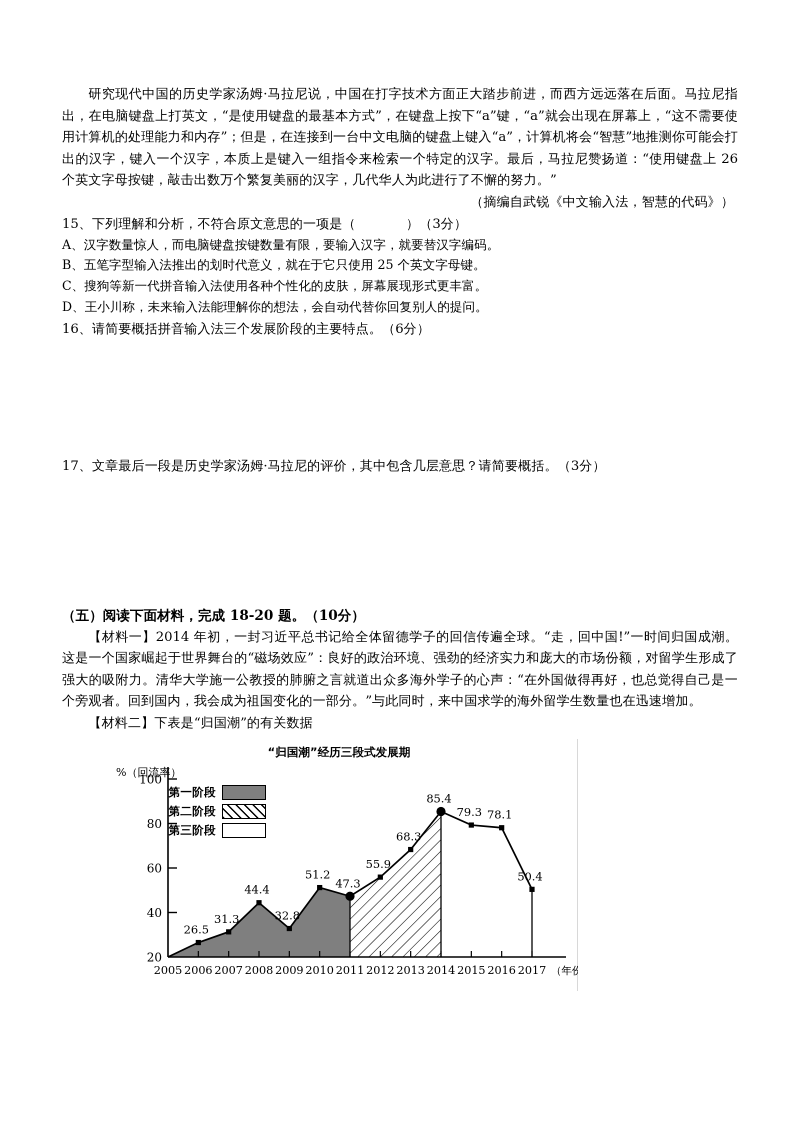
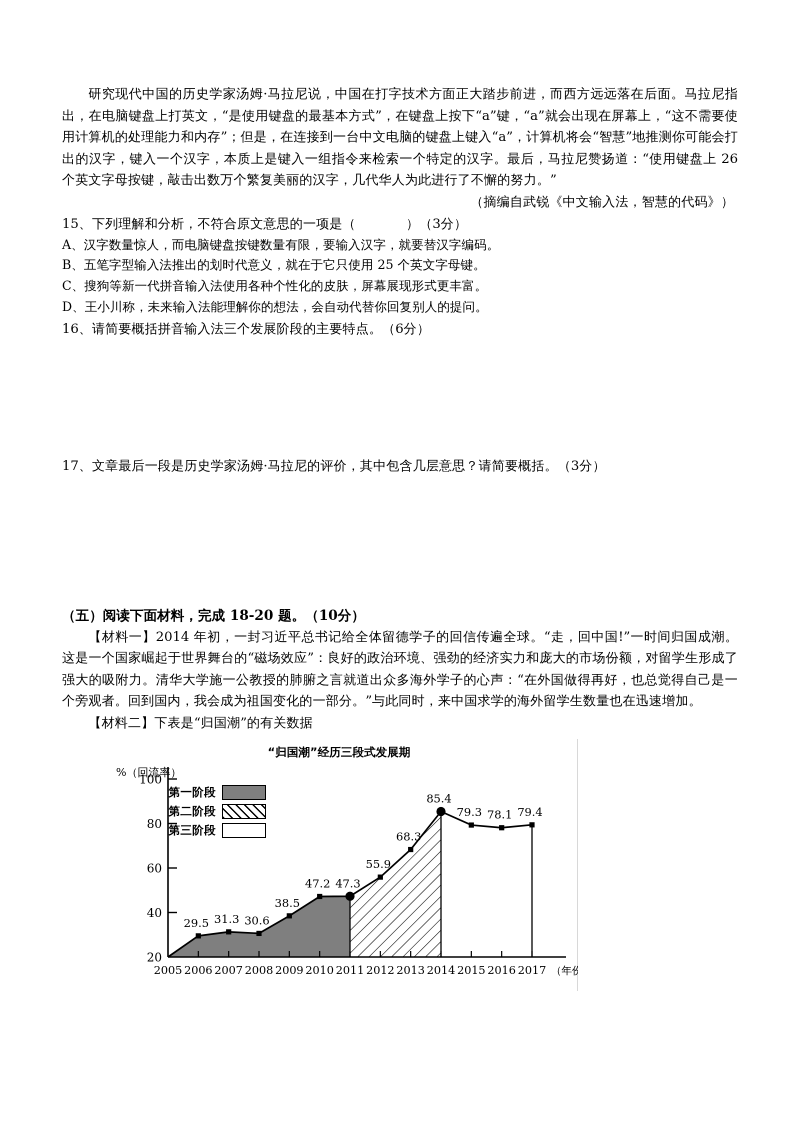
2006: 26.5 -> 29.5
2008: 44.4 -> 30.6
2009: 32.8 -> 38.5
2010: 51.2 -> 47.2
2017: 50.4 -> 79.4
